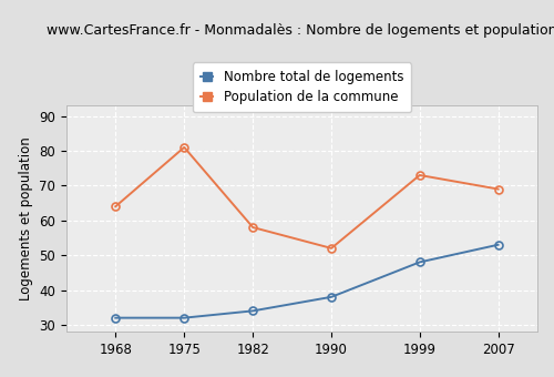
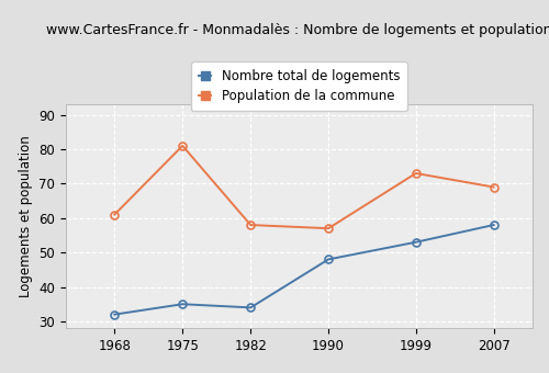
Population de la commune/1968: 64 -> 61
Nombre total de logements/1975: 32 -> 35
Nombre total de logements/1990: 38 -> 48
Population de la commune/1990: 52 -> 57
Nombre total de logements/1999: 48 -> 53
Nombre total de logements/2007: 53 -> 58
